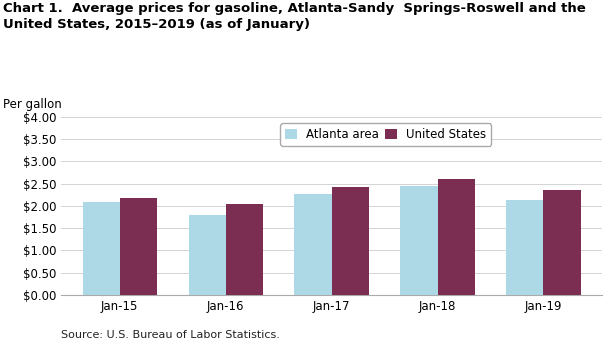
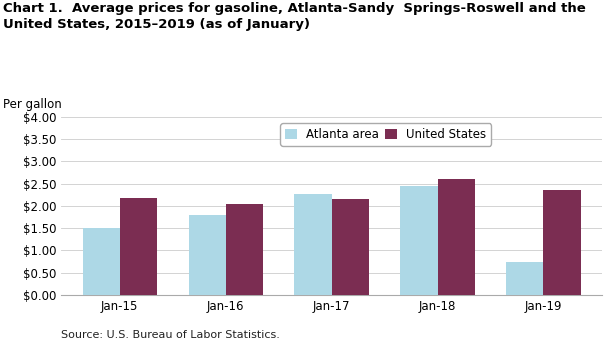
Atlanta area/Jan-15: $2.08 -> $1.50
United States/Jan-17: $2.42 -> $2.15
Atlanta area/Jan-19: $2.14 -> $0.75
